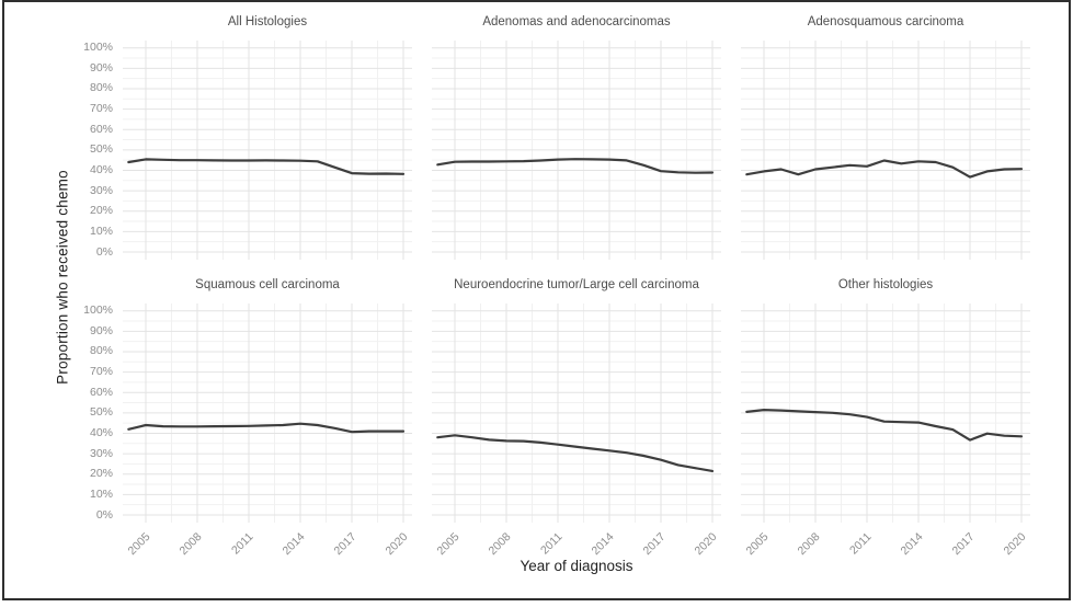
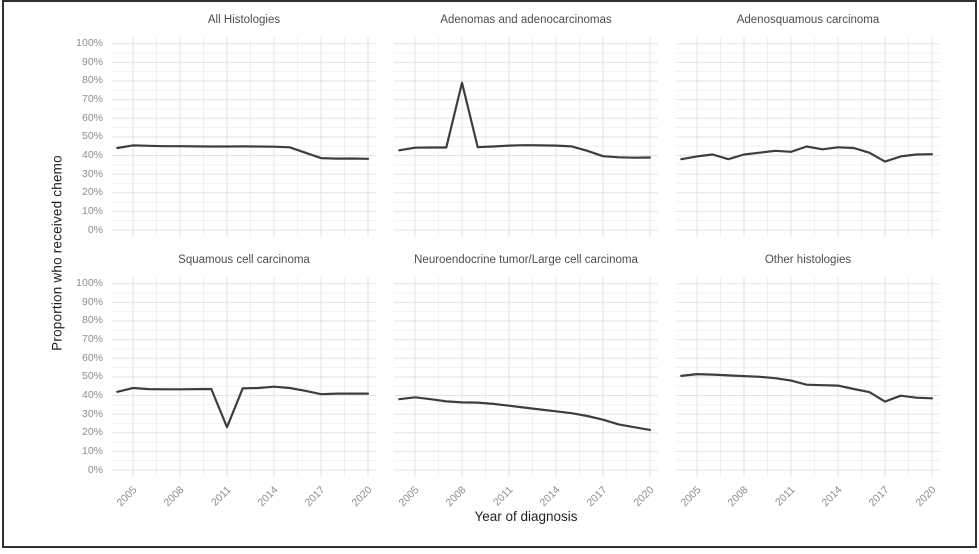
Adenomas and adenocarcinomas/2008: 44% -> 79%
Squamous cell carcinoma/2011: 44% -> 23%
